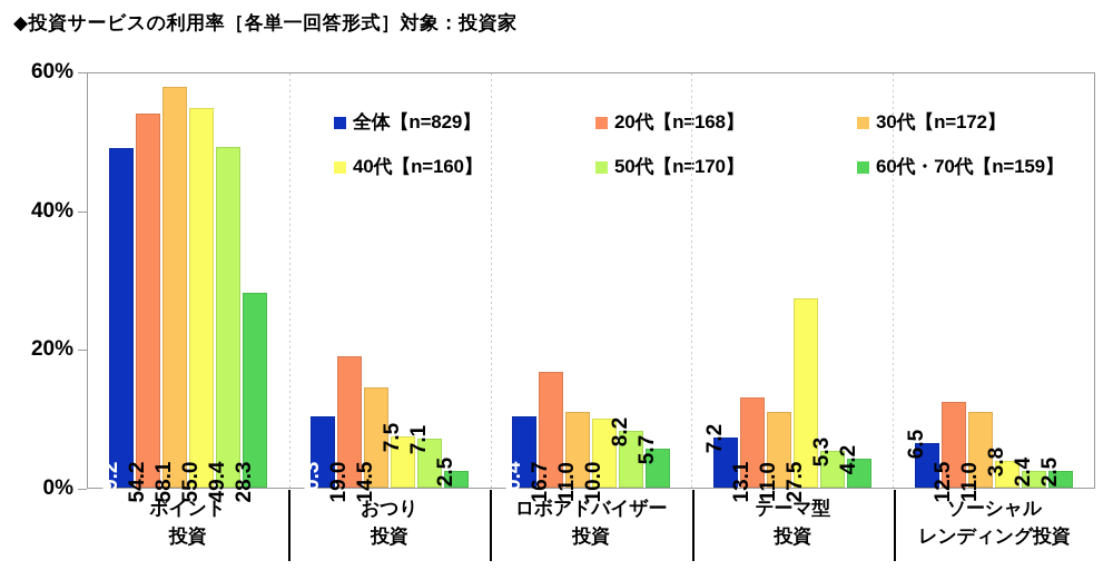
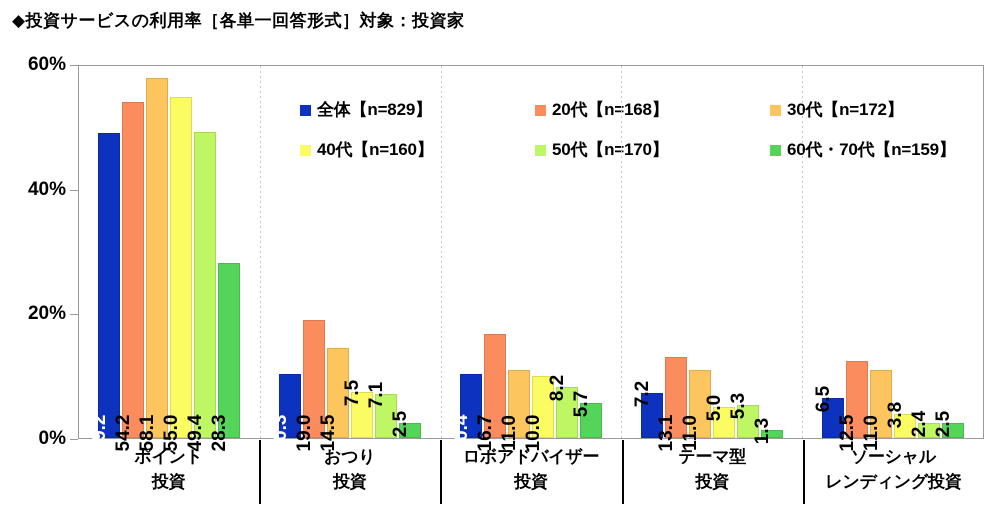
40代【n=160】/テーマ型 投資: 27.5 -> 5.0
60代・70代【n=159】/テーマ型 投資: 4.2 -> 1.3
